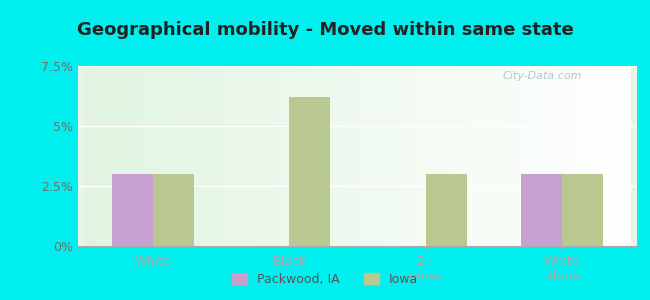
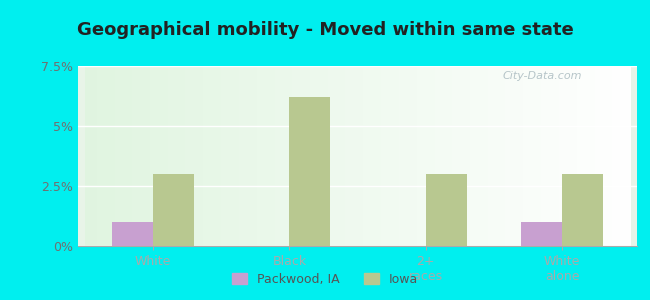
Packwood, IA/White: 3% -> 1%
Packwood, IA/White alone: 3% -> 1%
